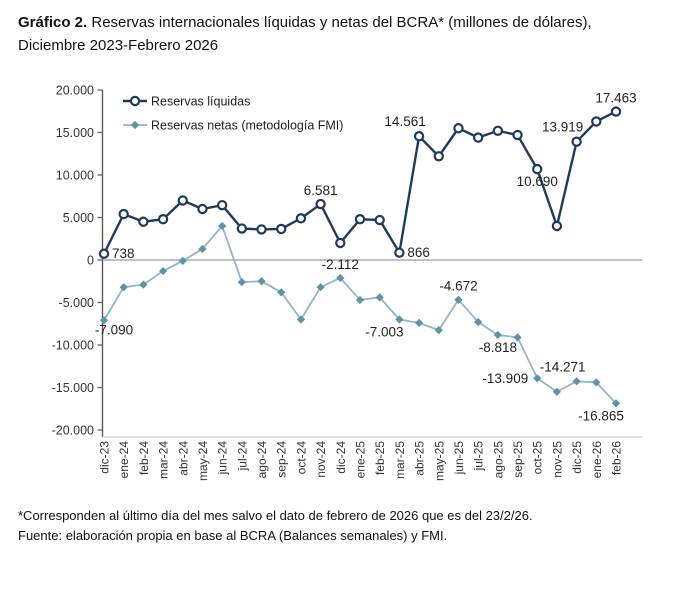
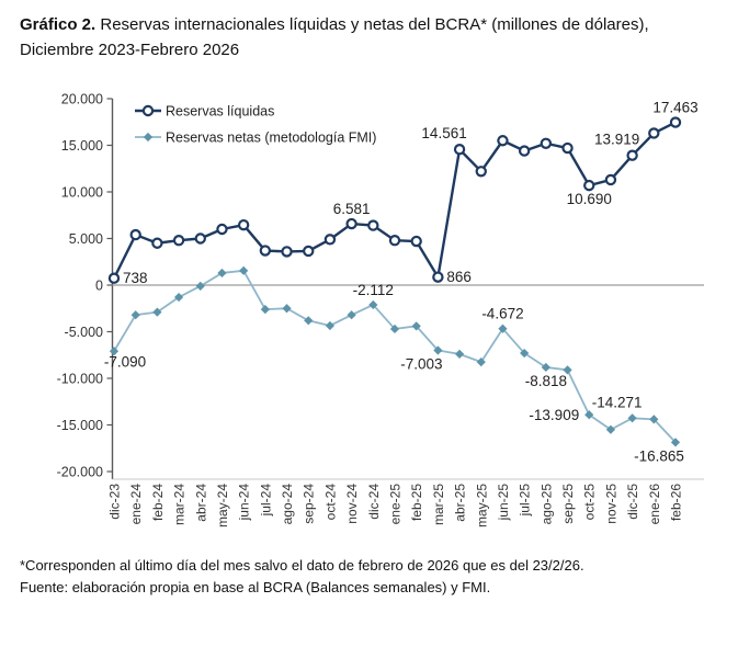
Reservas líquidas/abr-24: 7000 -> 5000
Reservas netas (metodología FMI)/jun-24: 4000 -> 2000
Reservas netas (metodología FMI)/oct-24: -7000 -> -4000
Reservas líquidas/dic-24: 2000 -> 6000
Reservas líquidas/nov-25: 4000 -> 11000
